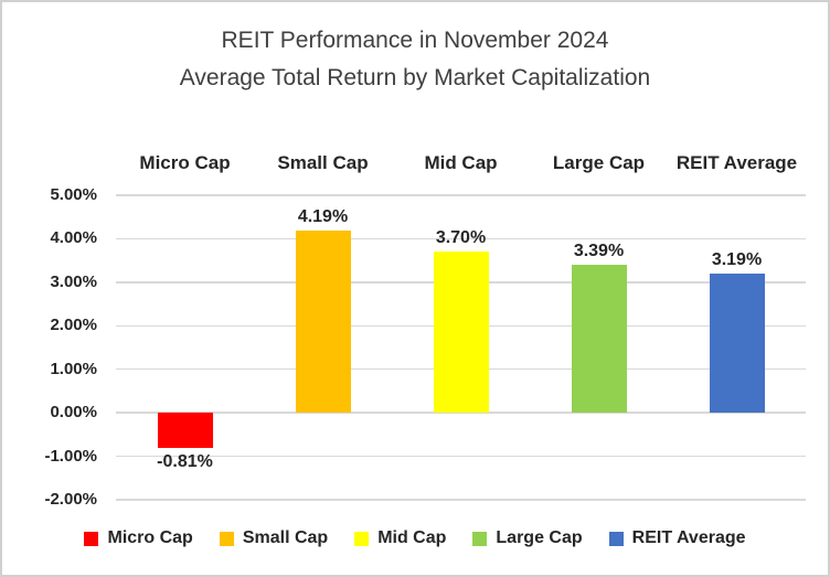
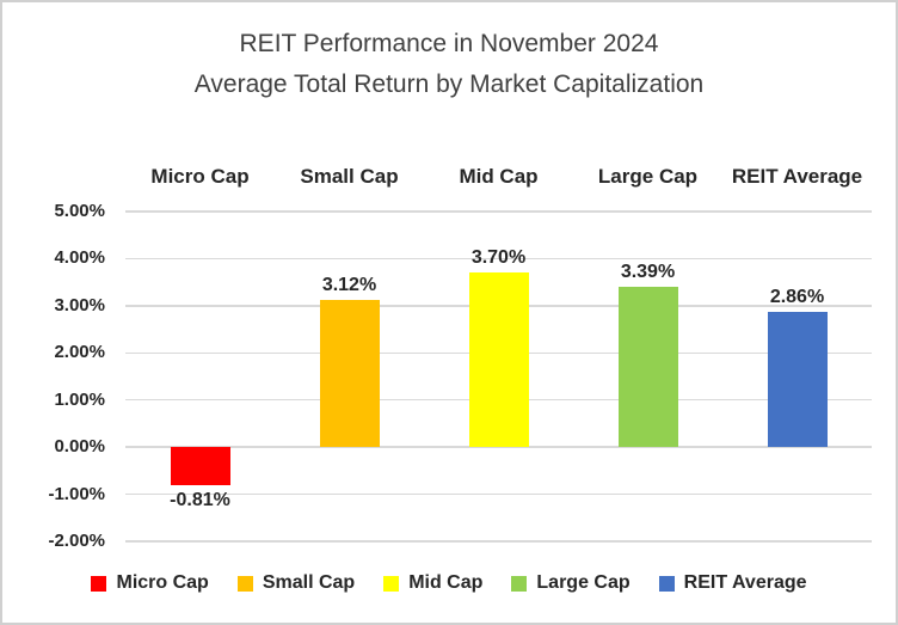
Small Cap: 4.19% -> 3.12%
REIT Average: 3.19% -> 2.86%
